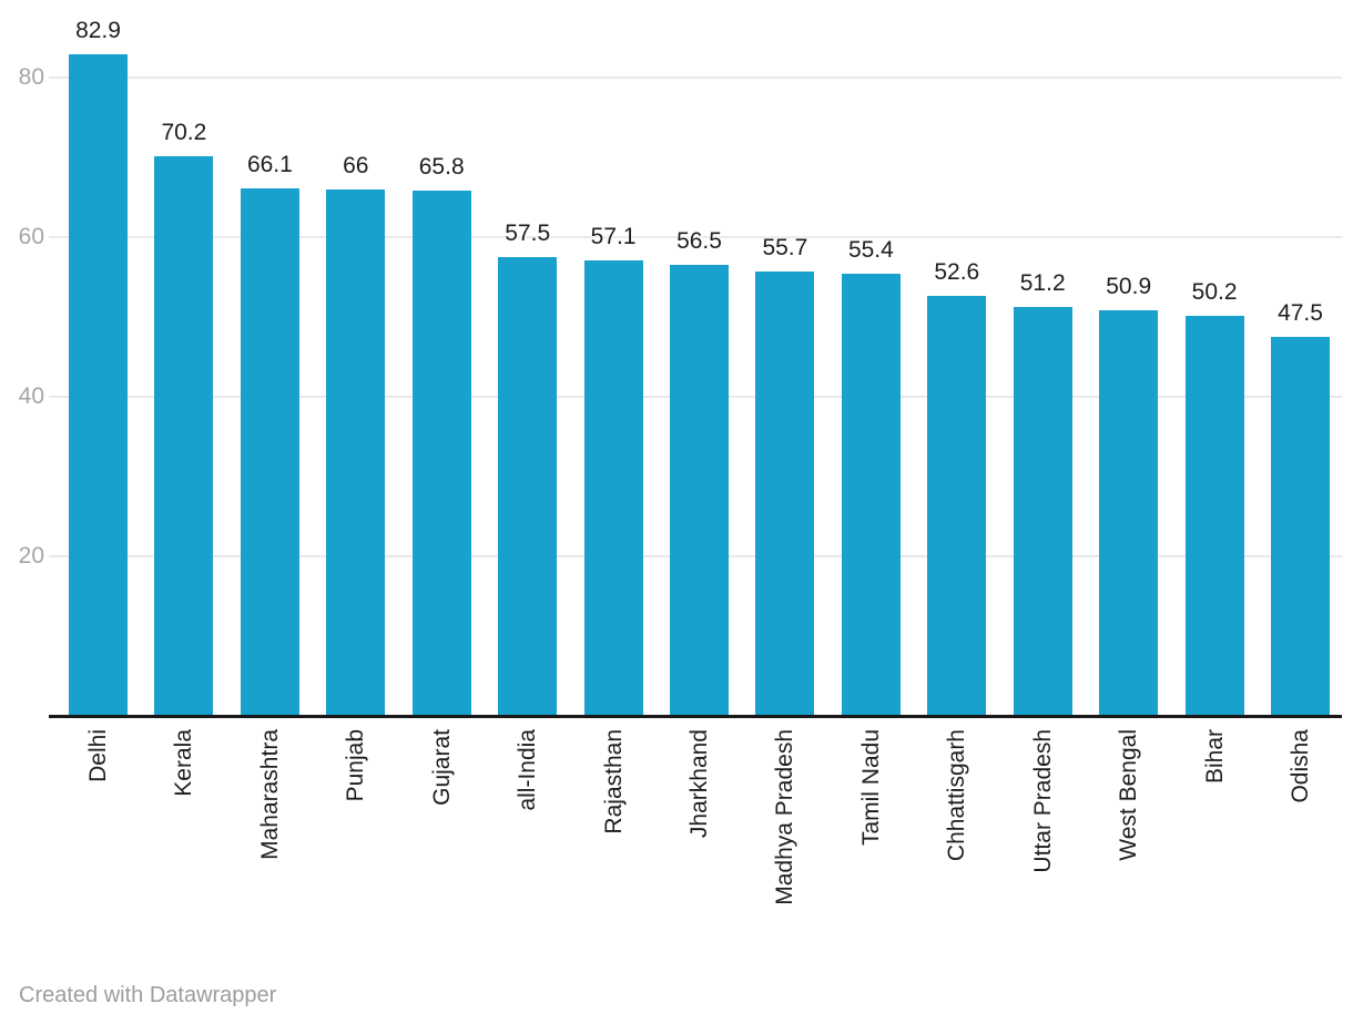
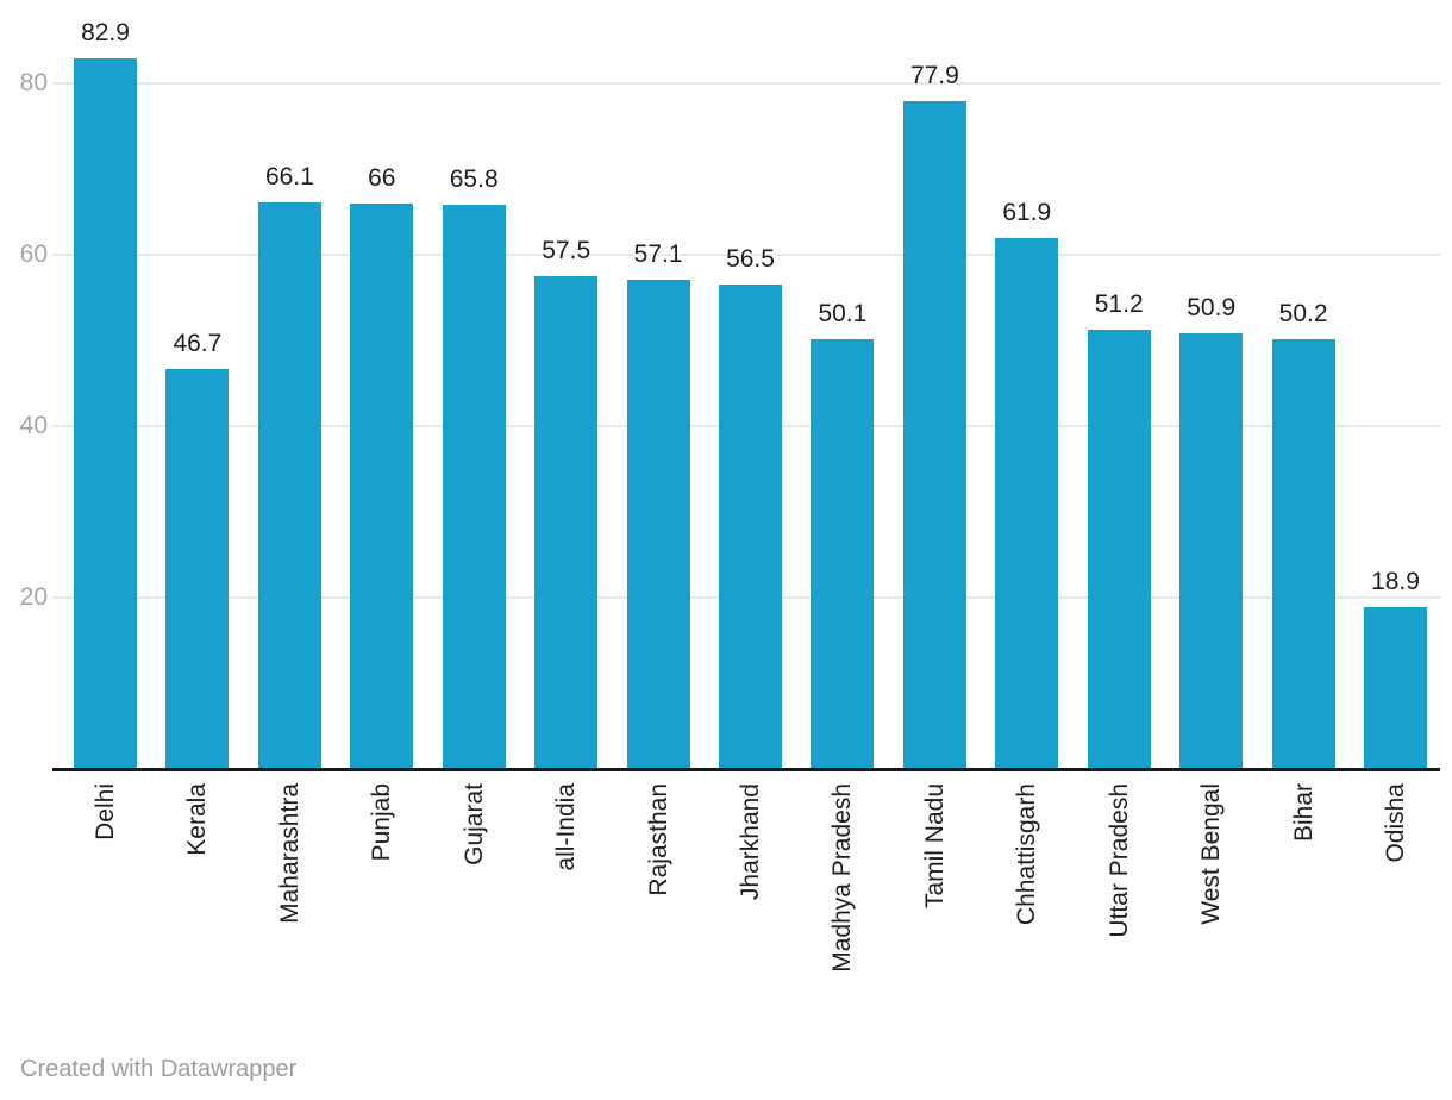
Kerala: 70.2 -> 46.7
Madhya Pradesh: 55.7 -> 50.1
Tamil Nadu: 55.4 -> 77.9
Chhattisgarh: 52.6 -> 61.9
Odisha: 47.5 -> 18.9
